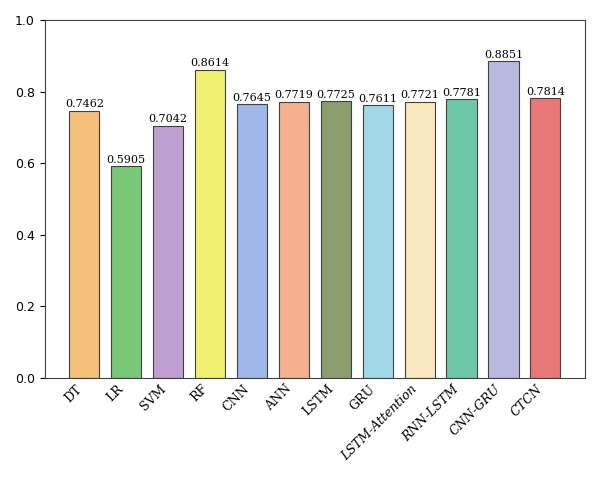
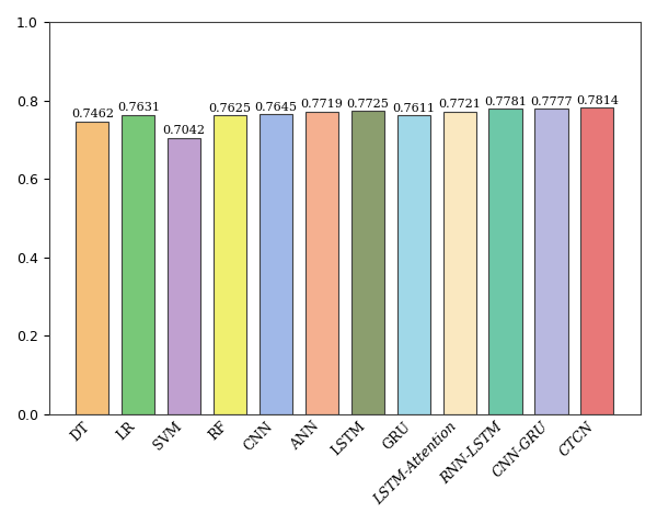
LR: 0.5905 -> 0.7631
RF: 0.8614 -> 0.7625
CNN-GRU: 0.8851 -> 0.7777
